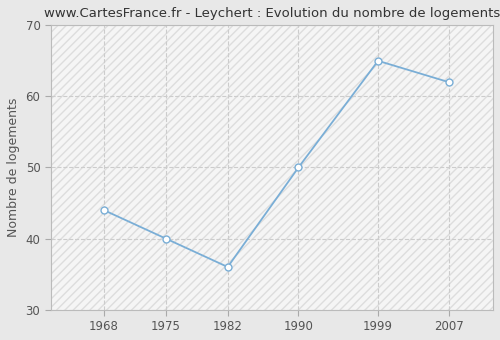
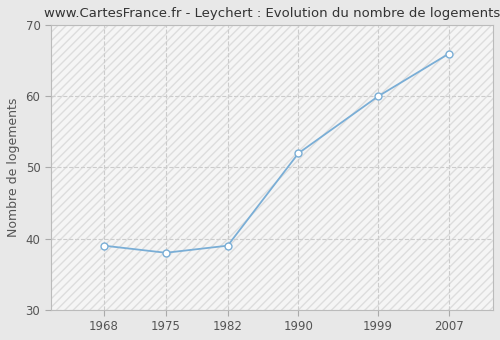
1968: 44 -> 39
1975: 40 -> 38
1982: 36 -> 39
1990: 50 -> 52
1999: 65 -> 60
2007: 62 -> 66
